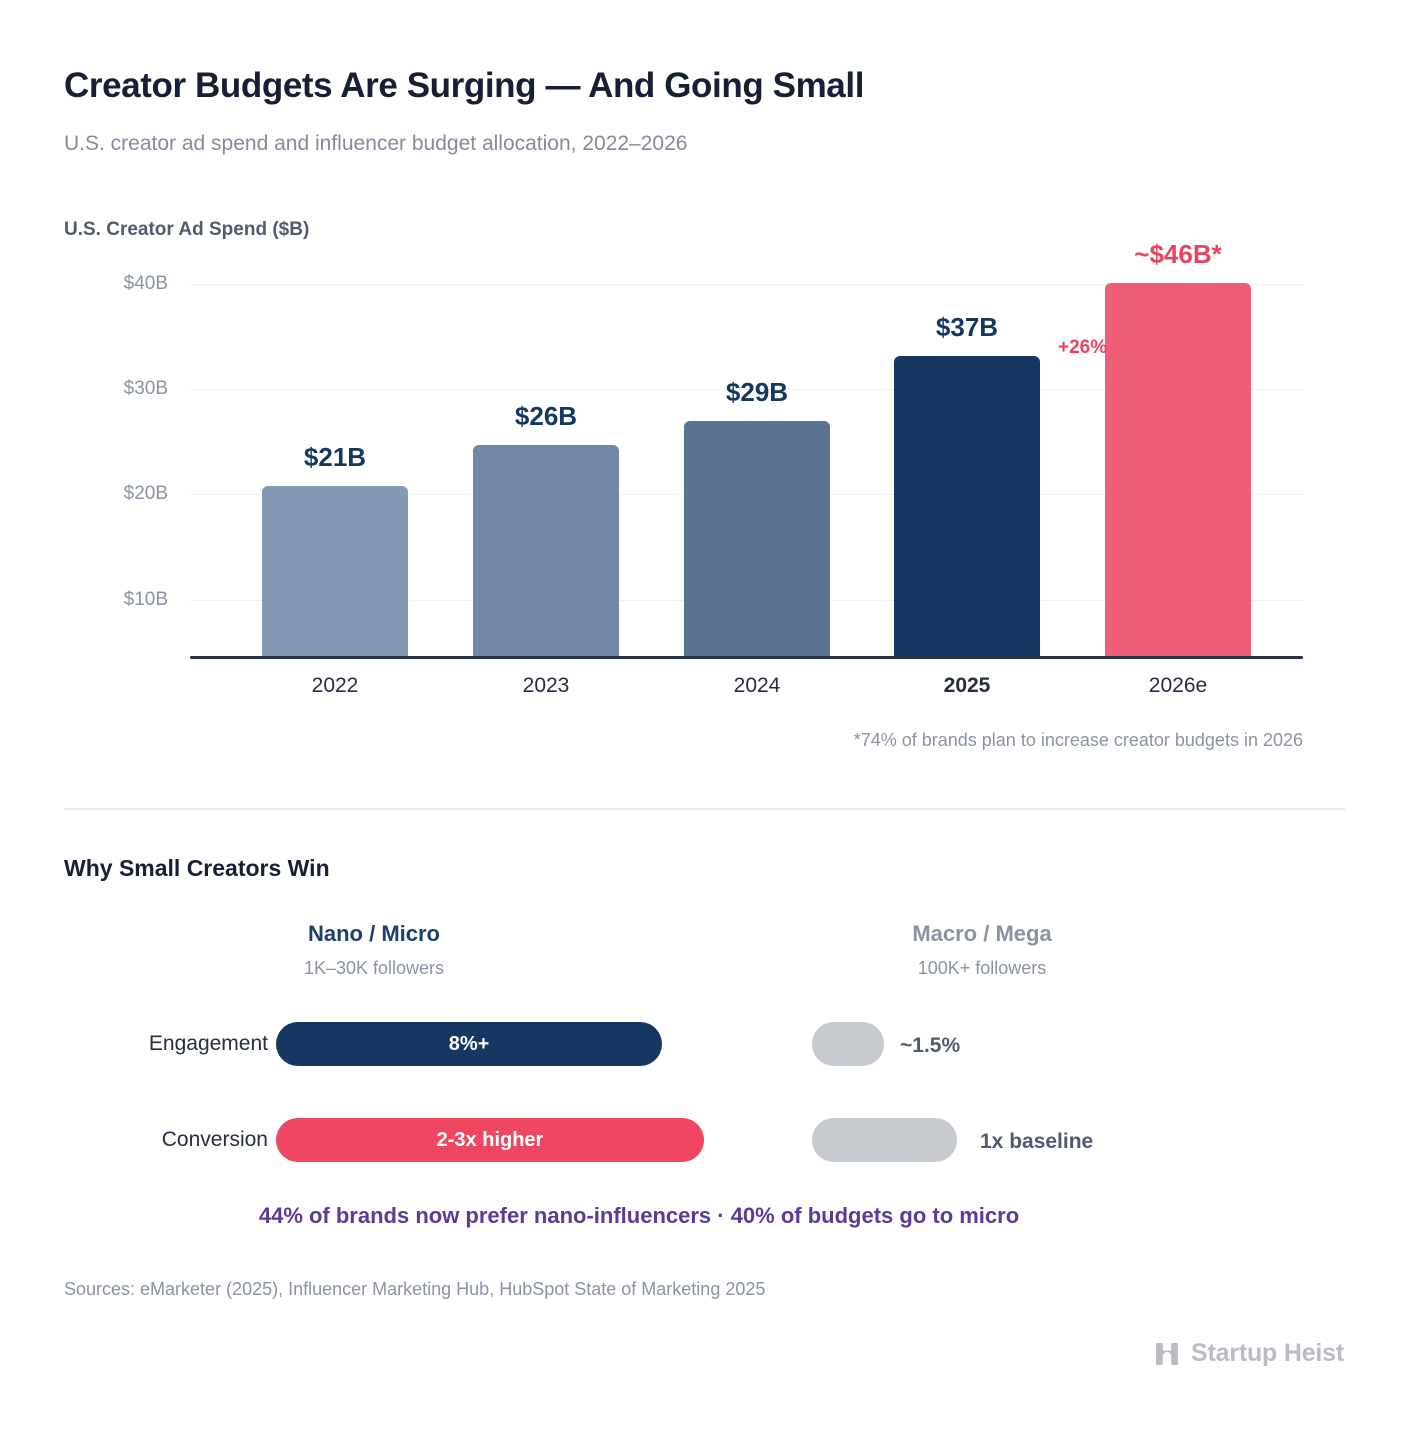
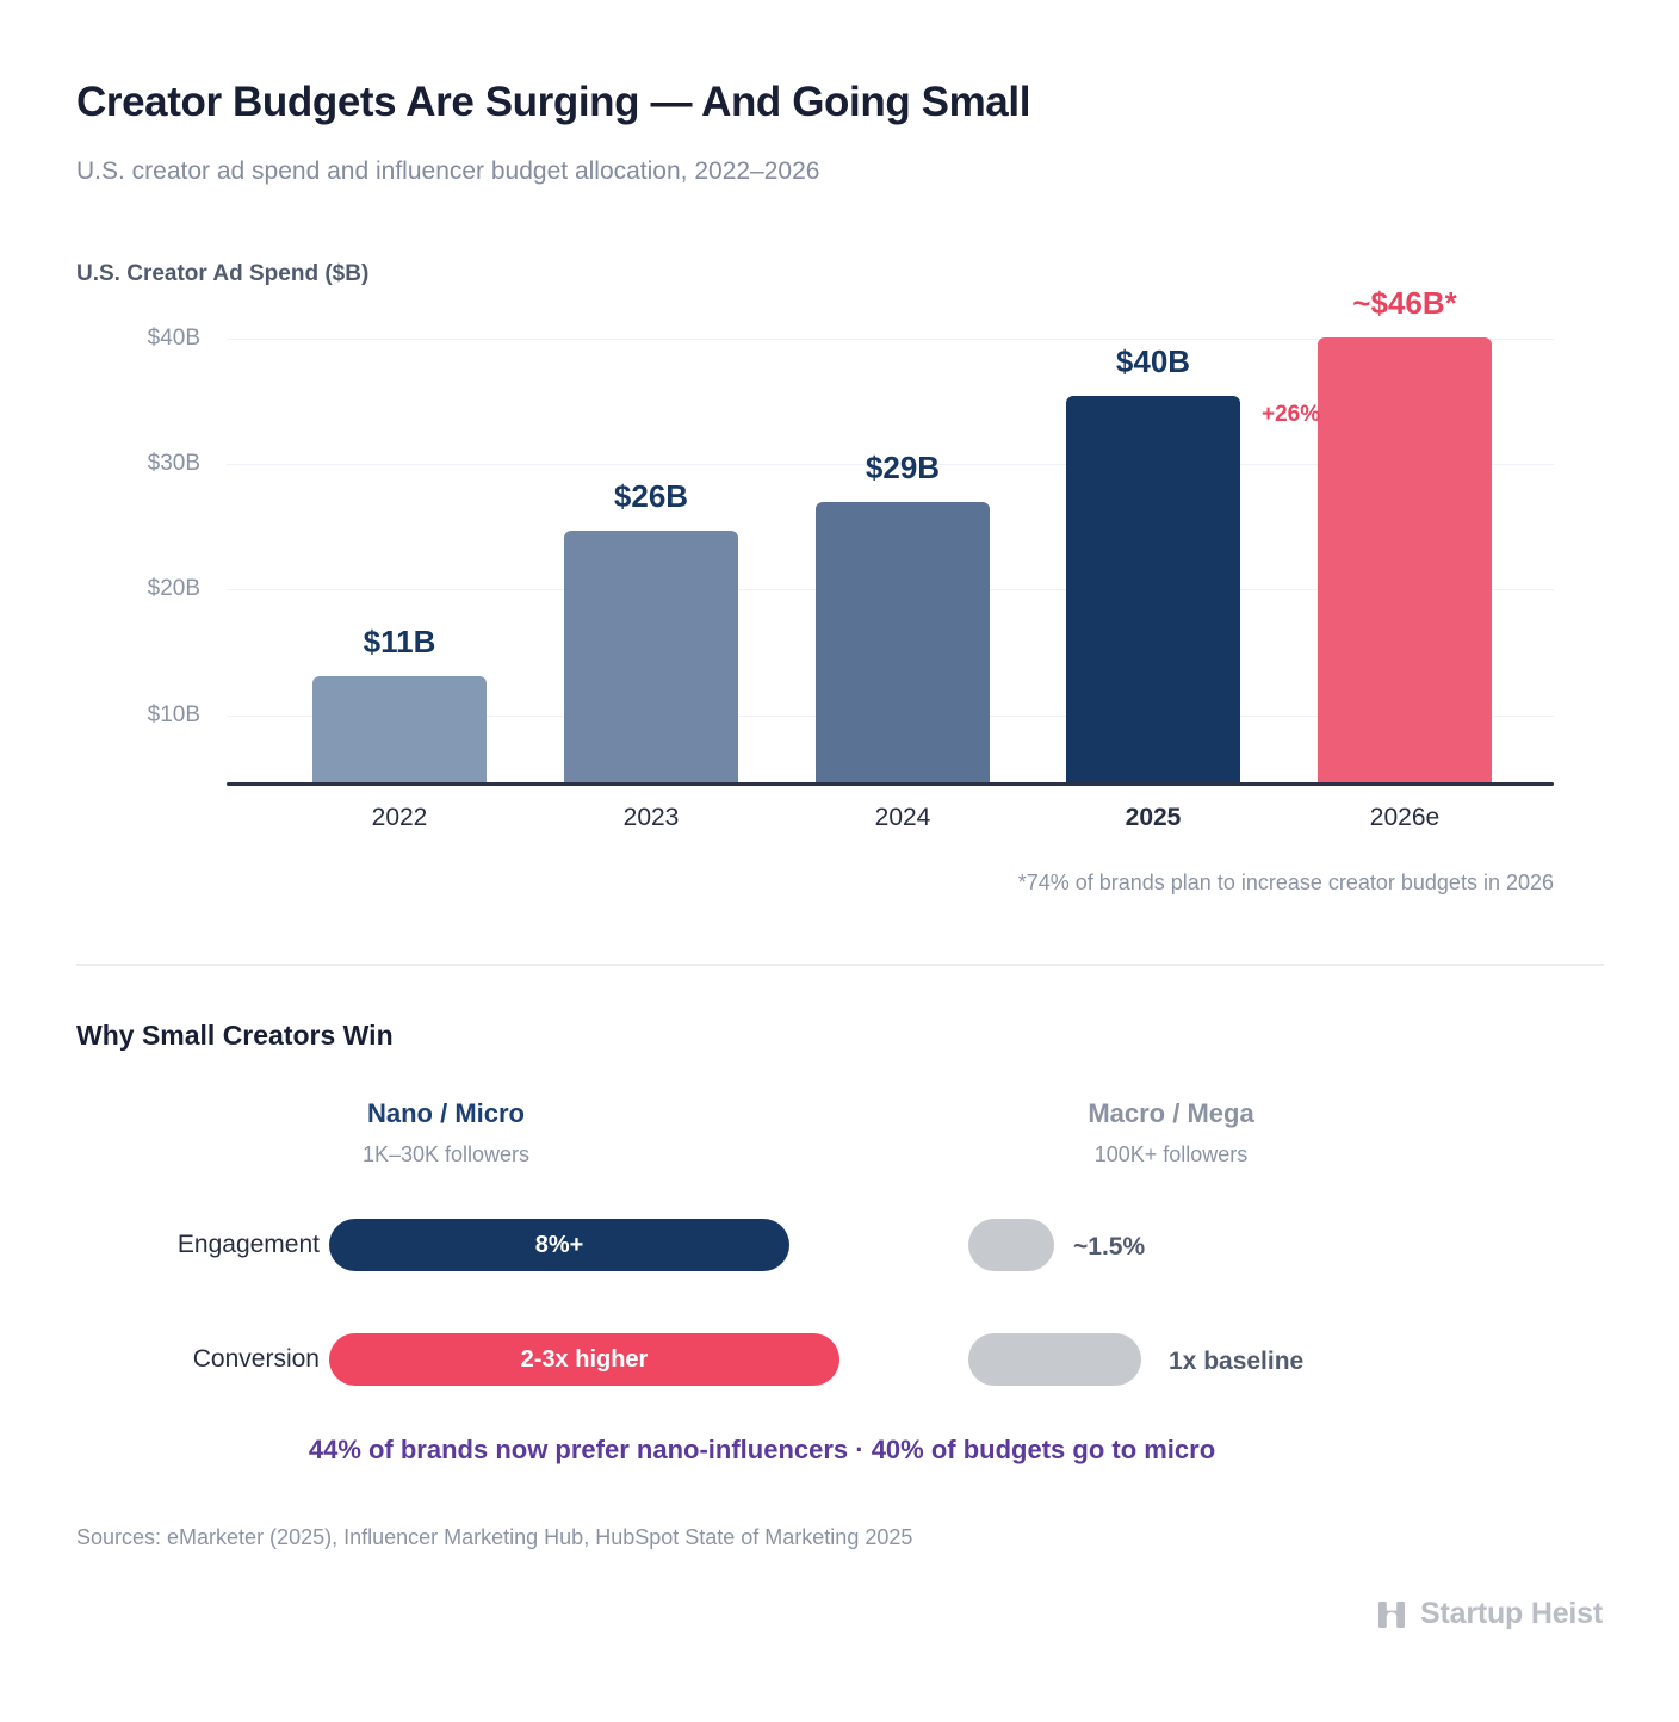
2022: $21B -> $11B
2025: $37B -> $40B
